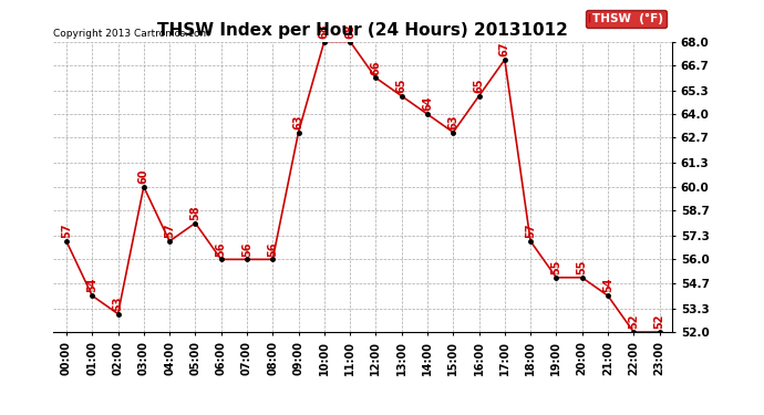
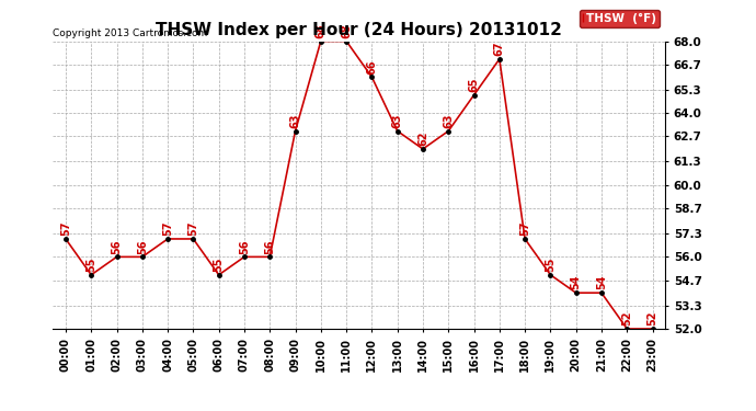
01:00: 54 -> 55
02:00: 53 -> 56
03:00: 60 -> 56
05:00: 58 -> 57
06:00: 56 -> 55
13:00: 65 -> 63
14:00: 64 -> 62
20:00: 55 -> 54
